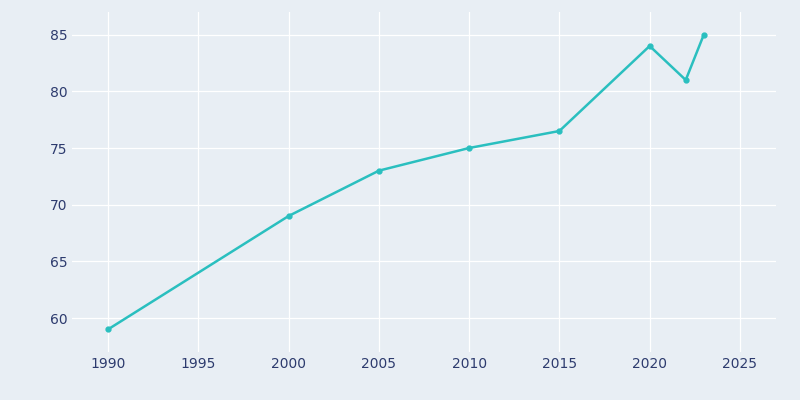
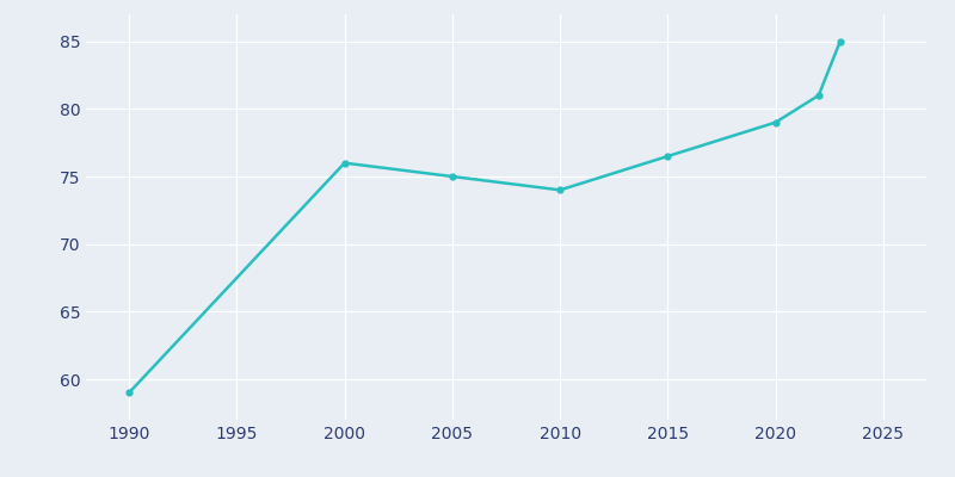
2000: 69.0 -> 76.0
2005: 73.0 -> 75.0
2010: 75.0 -> 74.0
2020: 84.0 -> 79.0
